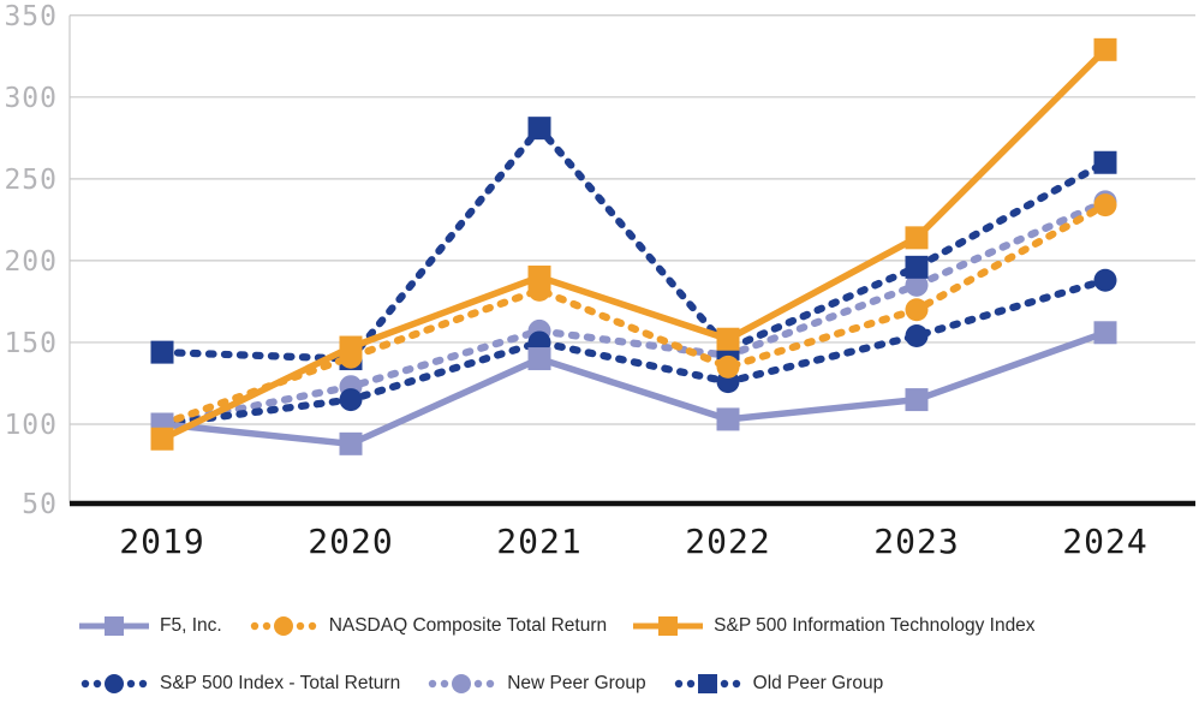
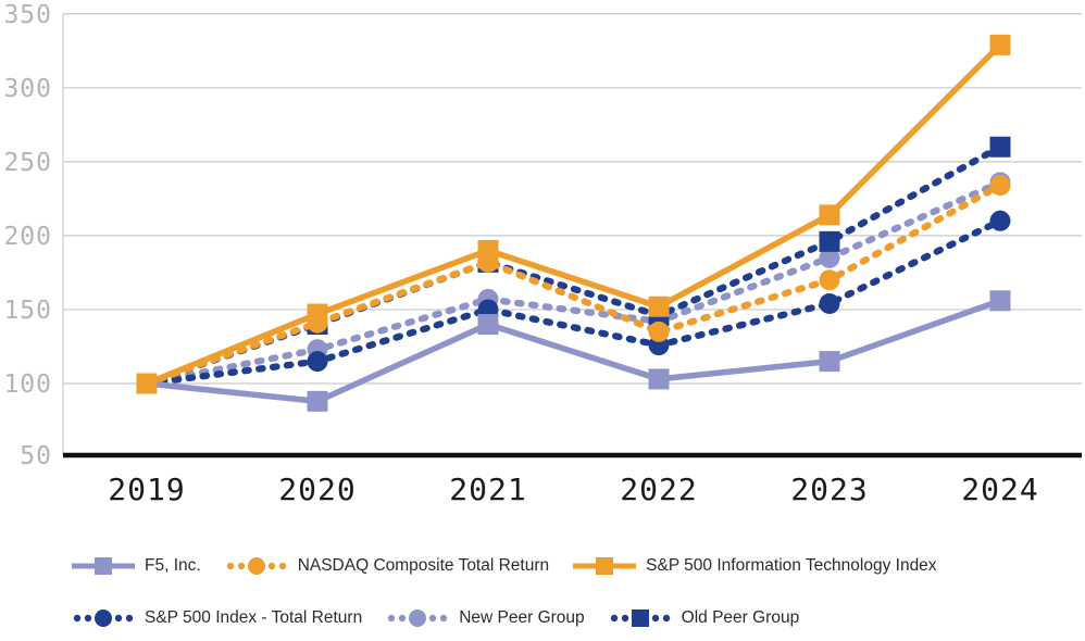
S&P 500 Information Technology Index/2019: 91 -> 100
Old Peer Group/2019: 144 -> 100
Old Peer Group/2021: 281 -> 182
S&P 500 Index - Total Return/2024: 188 -> 210
